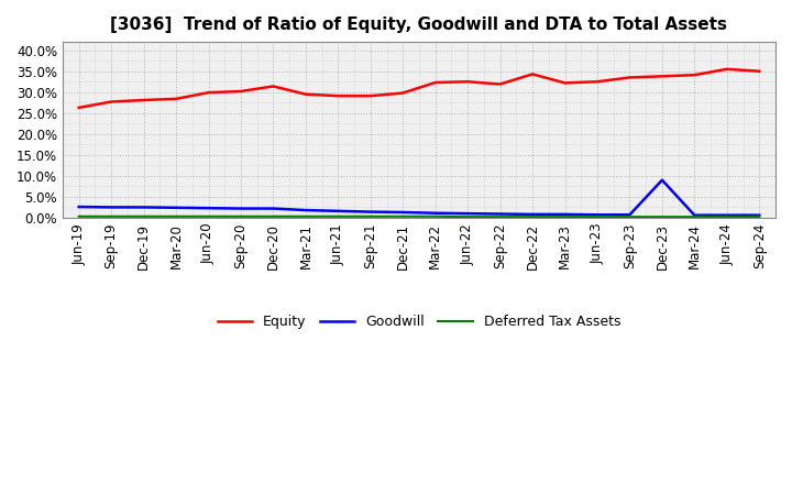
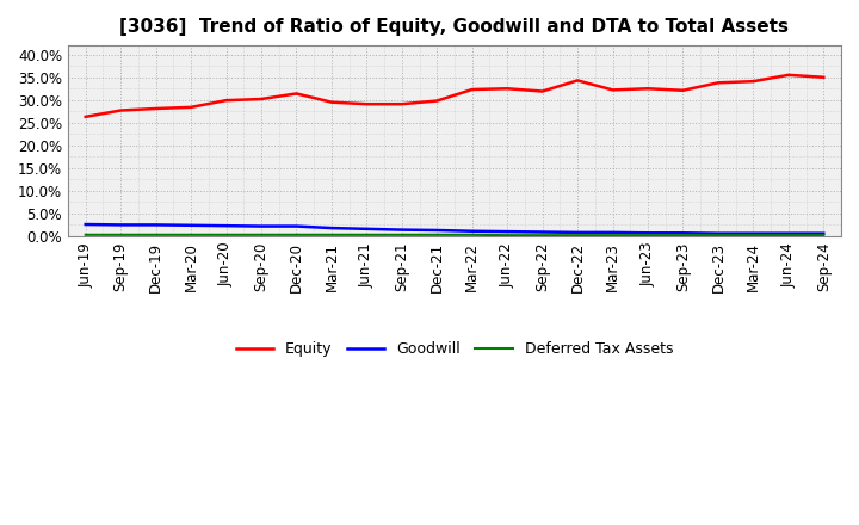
Equity/Sep-23: 33.5% -> 32.1%
Goodwill/Dec-23: 9.0% -> 0.6%
